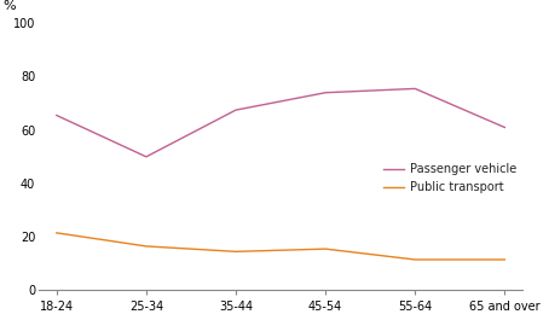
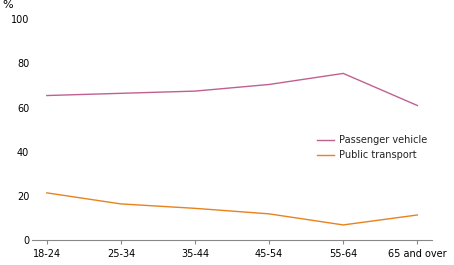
Passenger vehicle/25-34: 50.0 -> 66.5
Passenger vehicle/45-54: 74.0 -> 70.5
Public transport/45-54: 15.5 -> 12.0
Public transport/55-64: 11.5 -> 7.0
